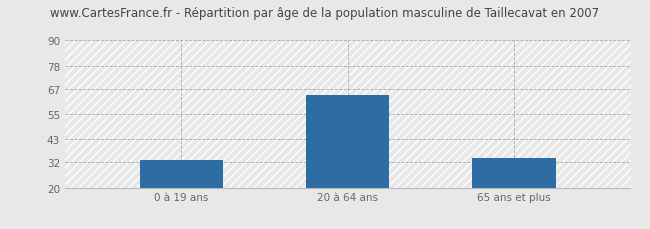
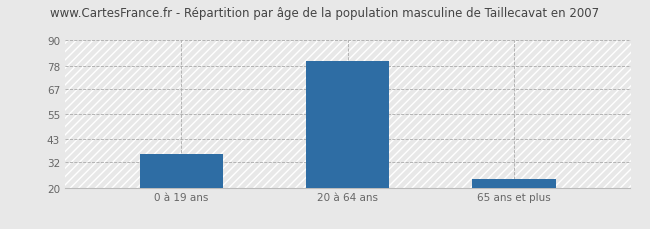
0 à 19 ans: 33 -> 36
20 à 64 ans: 64 -> 80
65 ans et plus: 34 -> 24
